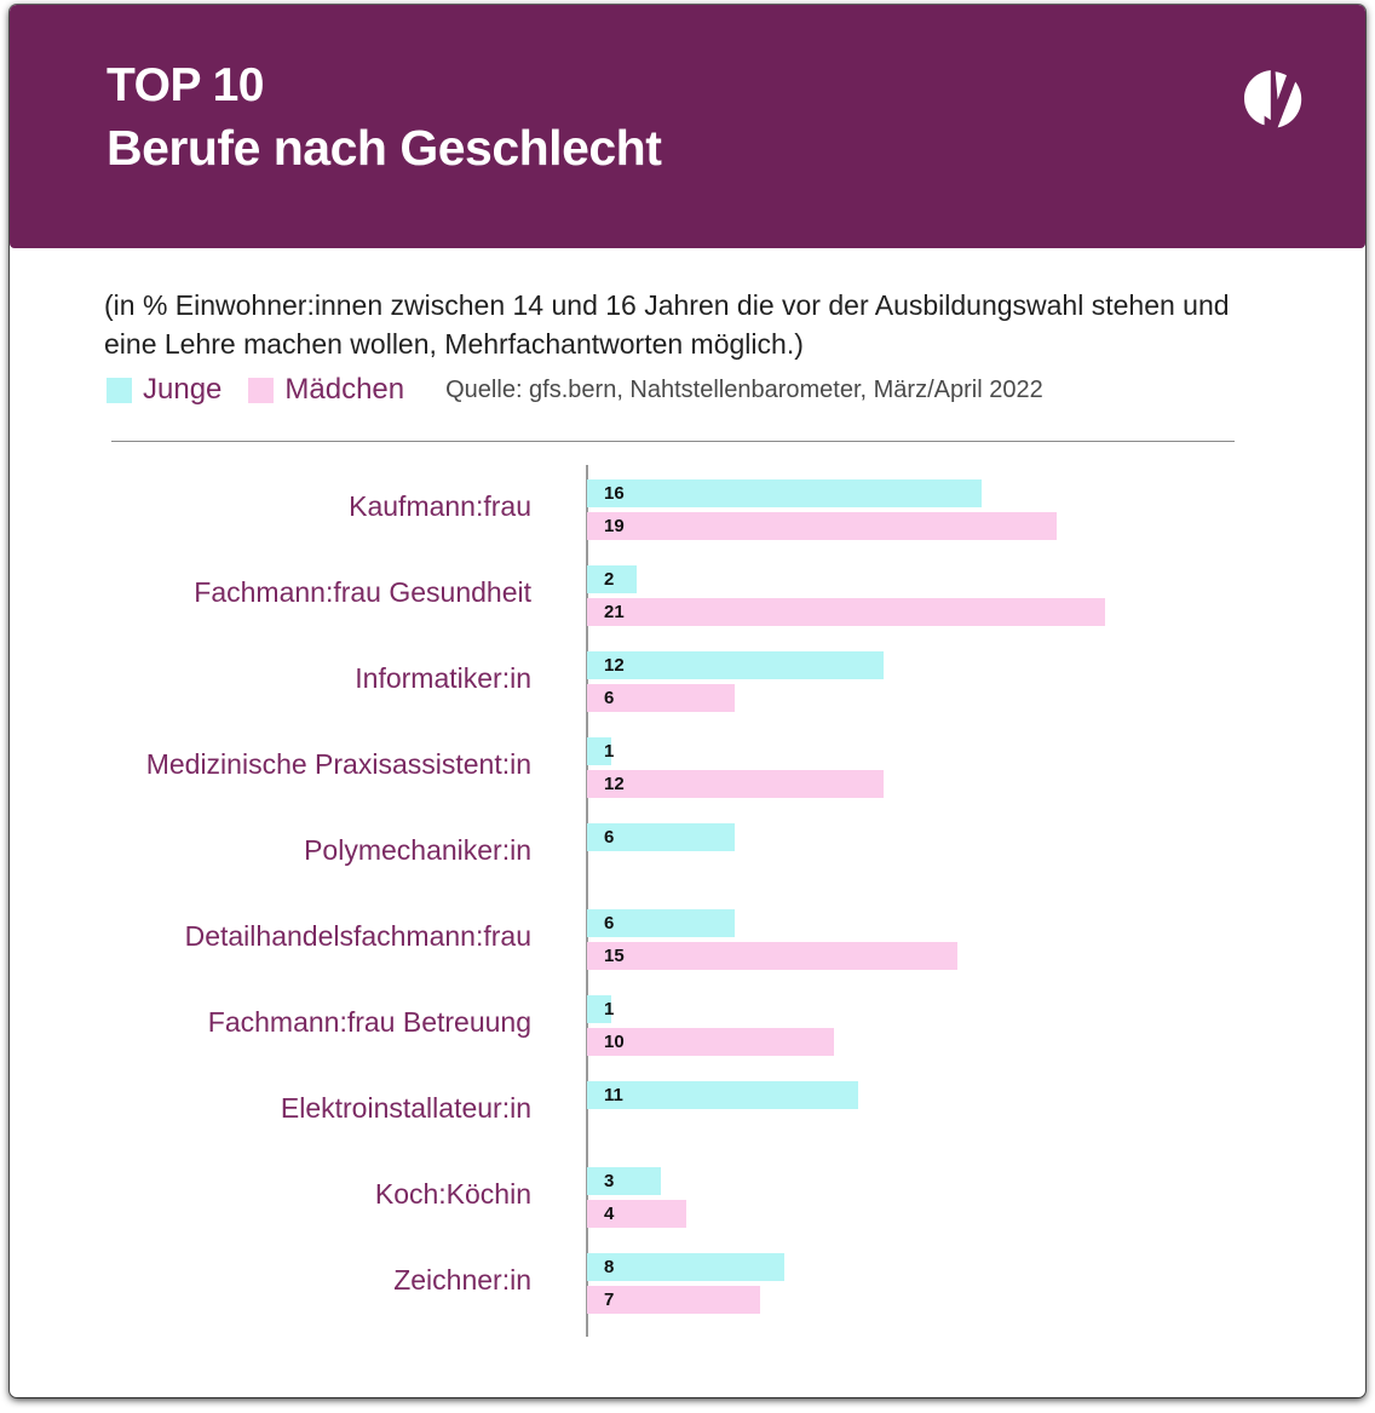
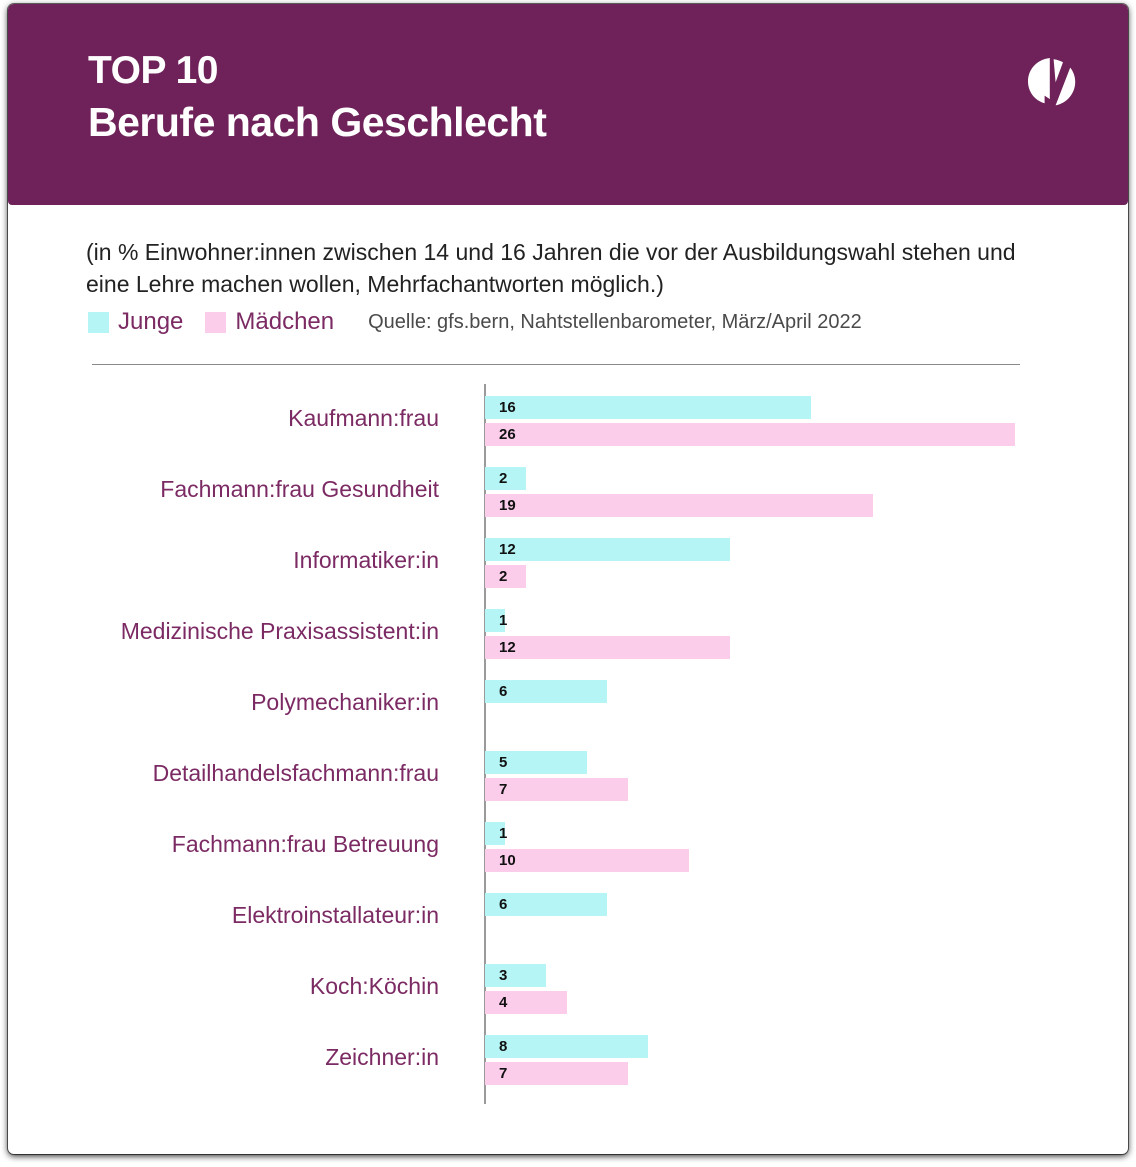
Mädchen/Kaufmann:frau: 19 -> 26
Mädchen/Fachmann:frau Gesundheit: 21 -> 19
Mädchen/Informatiker:in: 6 -> 2
Junge/Detailhandelsfachmann:frau: 6 -> 5
Mädchen/Detailhandelsfachmann:frau: 15 -> 7
Junge/Elektroinstallateur:in: 11 -> 6
